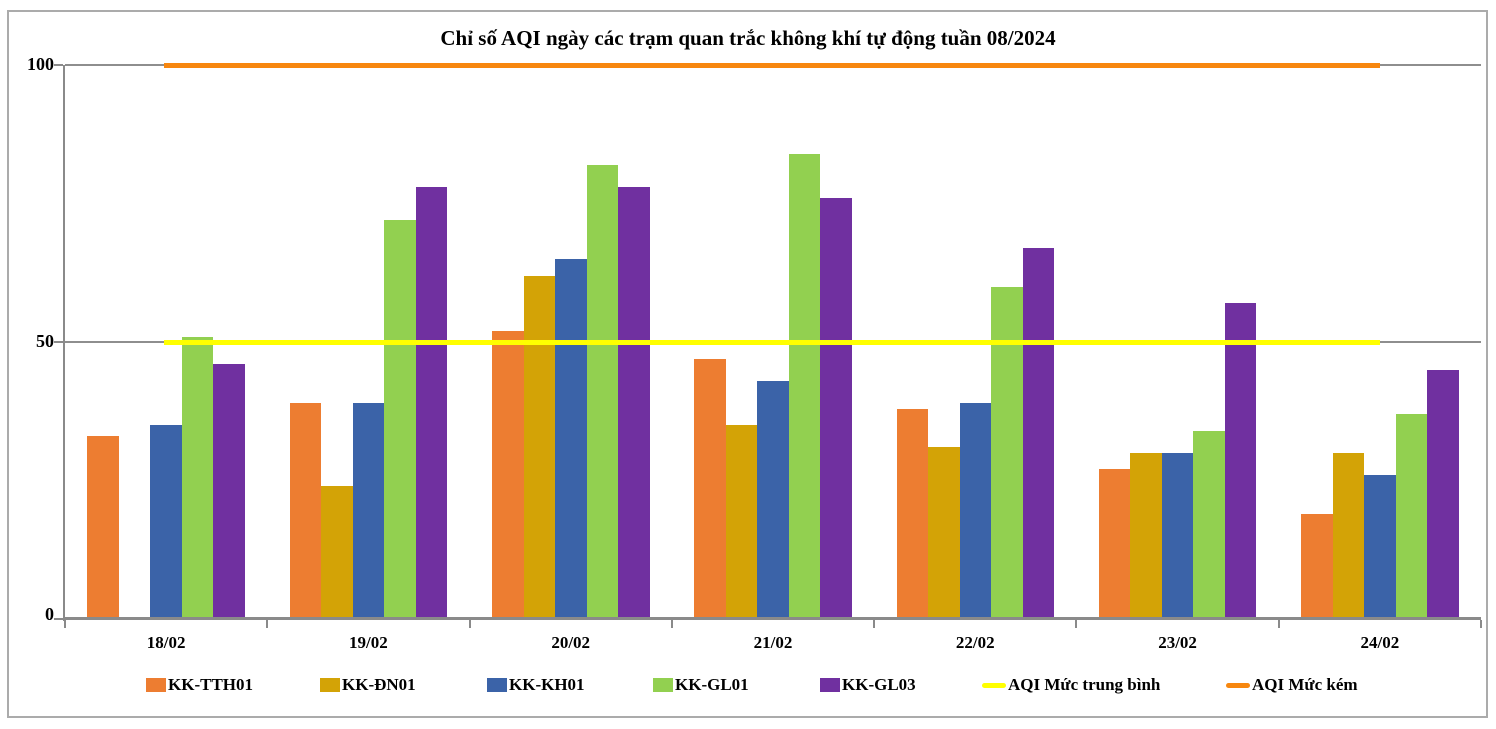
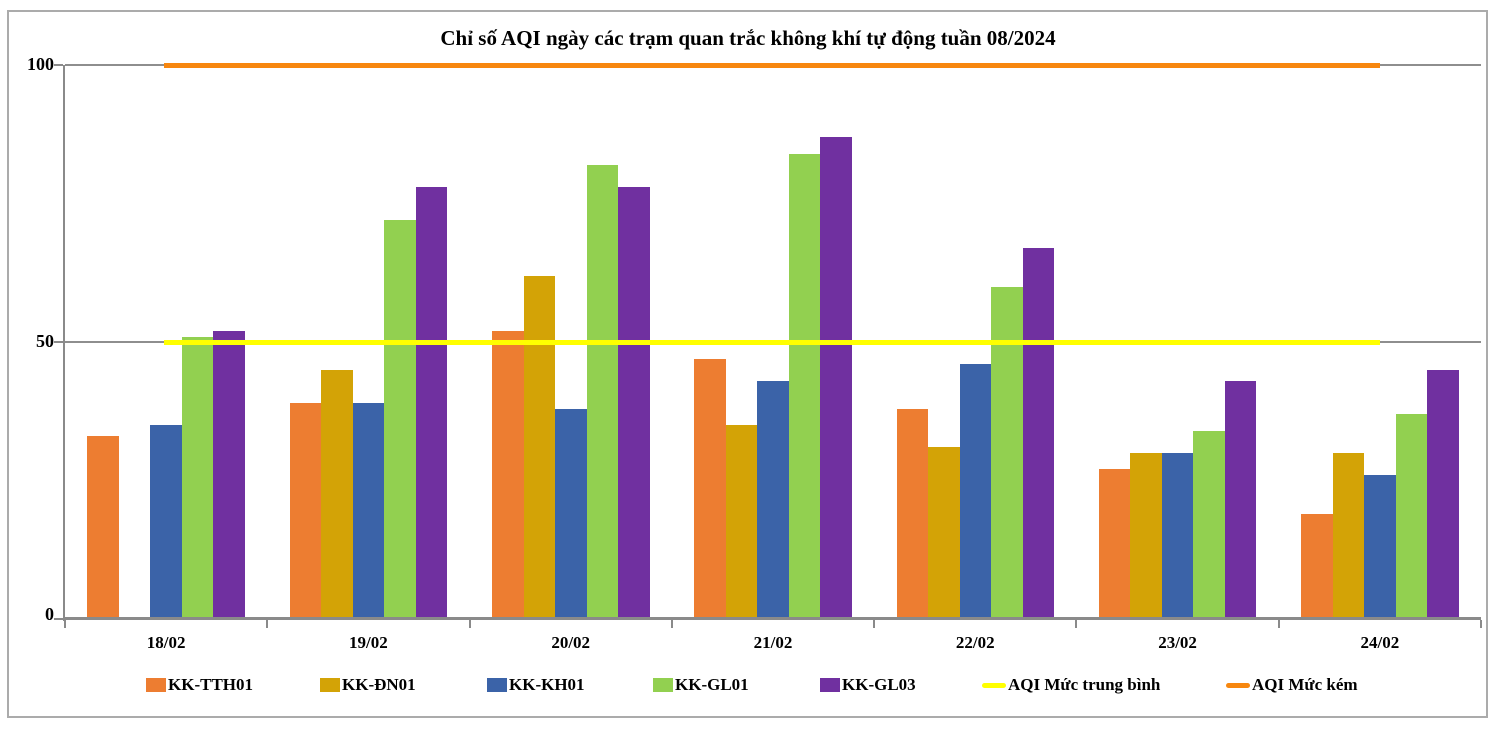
KK-GL03/18/02: 46 -> 52
KK-ĐN01/19/02: 24 -> 45
KK-KH01/20/02: 65 -> 38
KK-GL03/21/02: 76 -> 87
KK-KH01/22/02: 39 -> 46
KK-GL03/23/02: 57 -> 43
